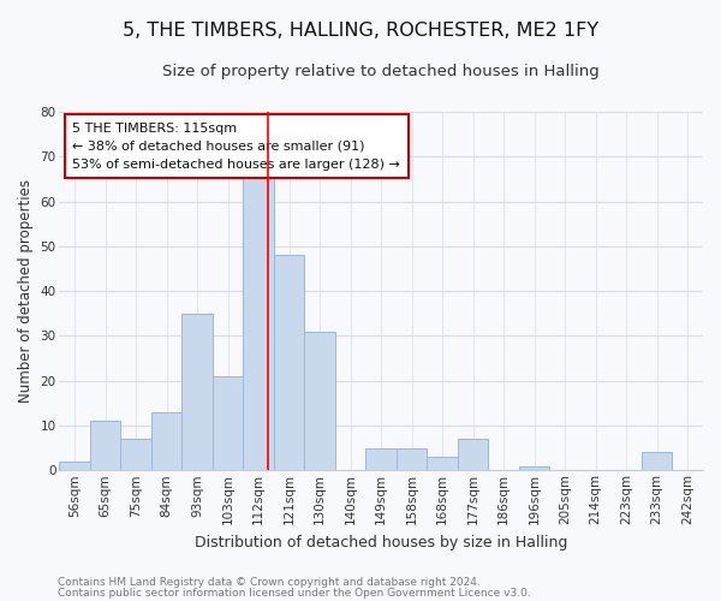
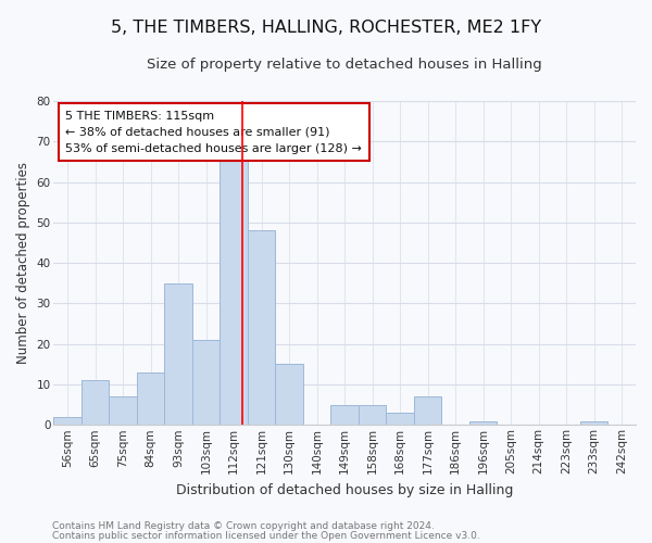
130sqm: 31 -> 15
233sqm: 4 -> 1
